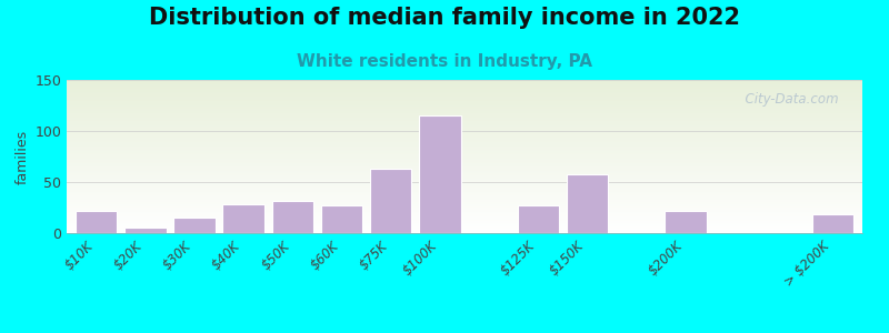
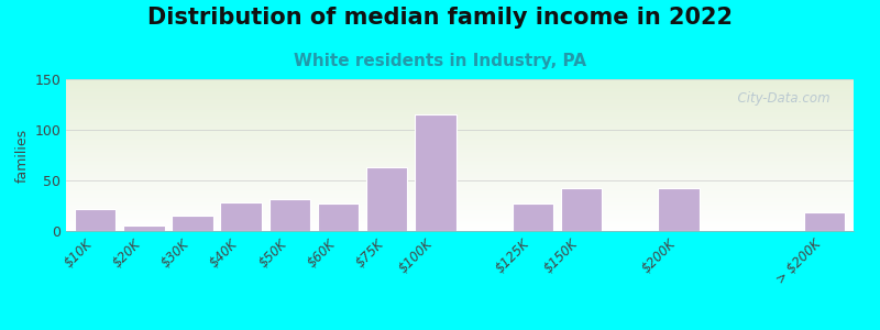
$150K: 58 -> 42
$200K: 22 -> 42
